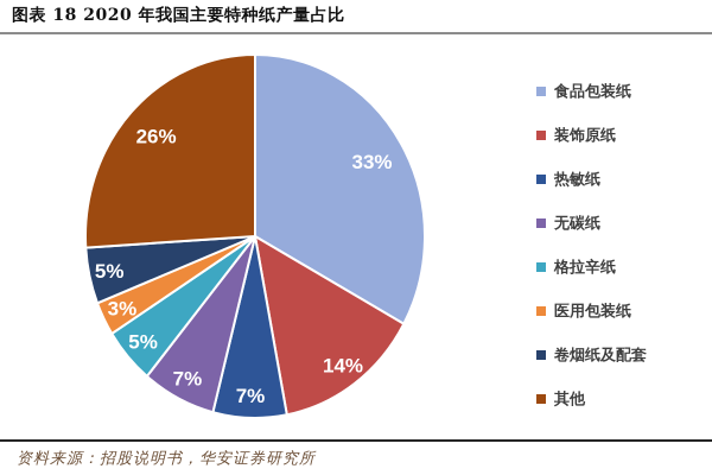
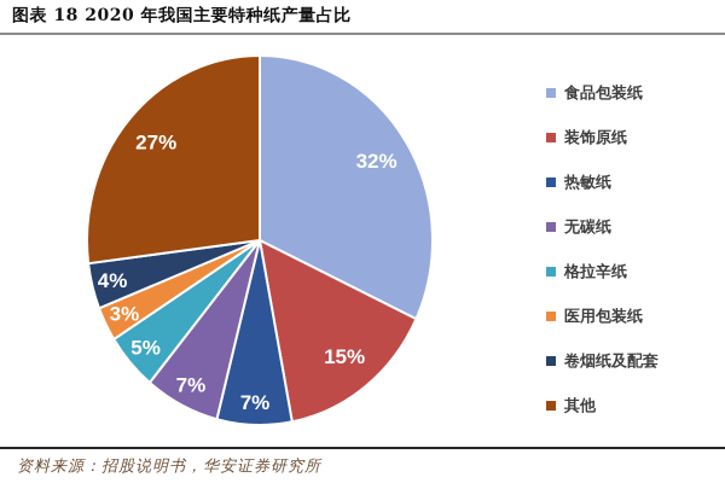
食品包装纸: 33% -> 32%
装饰原纸: 14% -> 15%
卷烟纸及配套: 5% -> 4%
其他: 26% -> 27%
